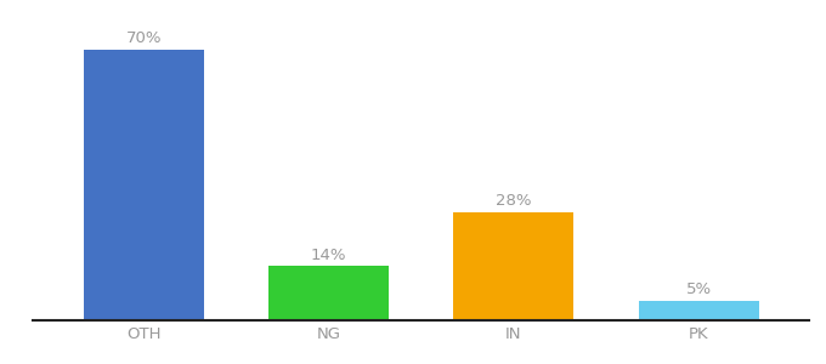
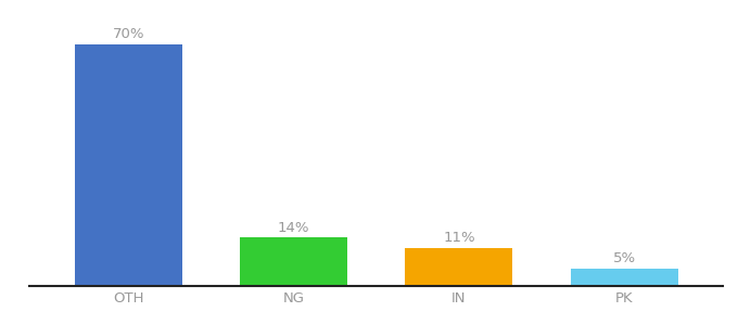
IN: 28% -> 11%
